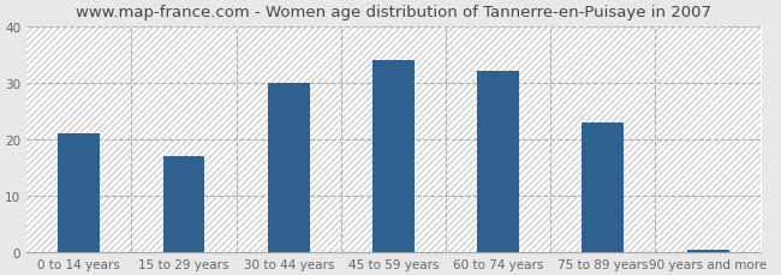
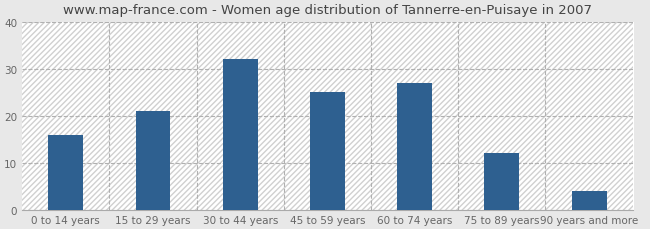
0 to 14 years: 21.0 -> 16.0
15 to 29 years: 17.0 -> 21.0
30 to 44 years: 30.0 -> 32.0
45 to 59 years: 34.0 -> 25.0
60 to 74 years: 32.0 -> 27.0
75 to 89 years: 23.0 -> 12.0
90 years and more: 0.5 -> 4.0
